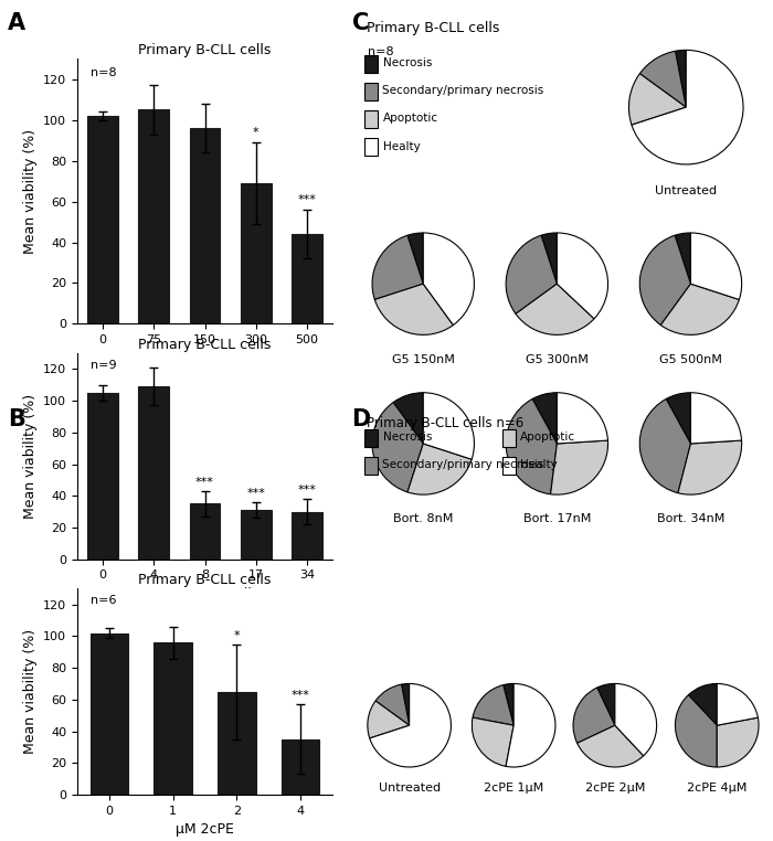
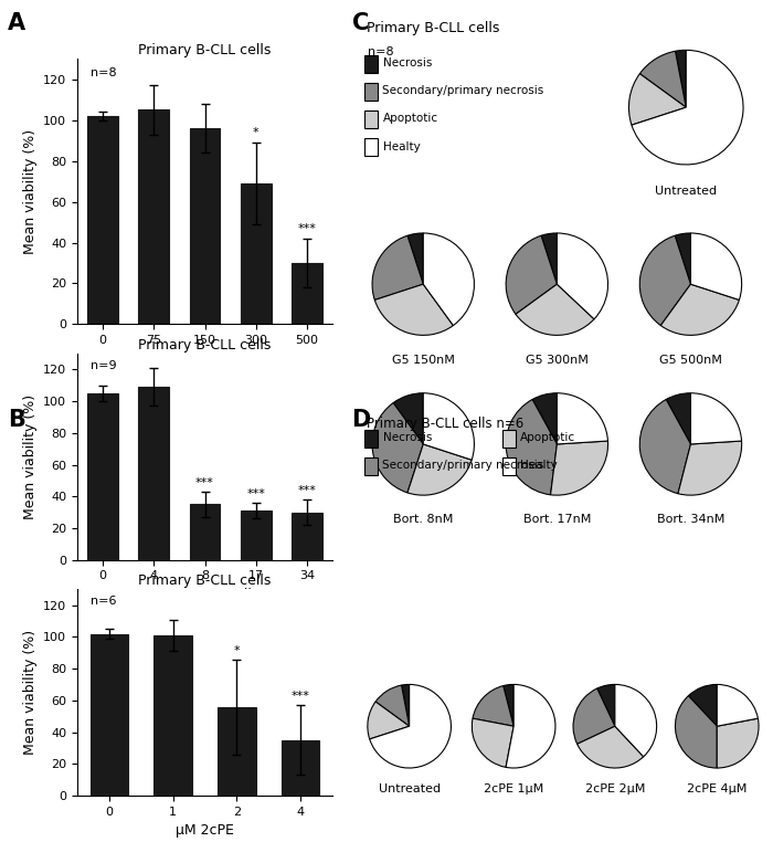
500: 44 -> 30
1: 96 -> 101
2: 65 -> 56
